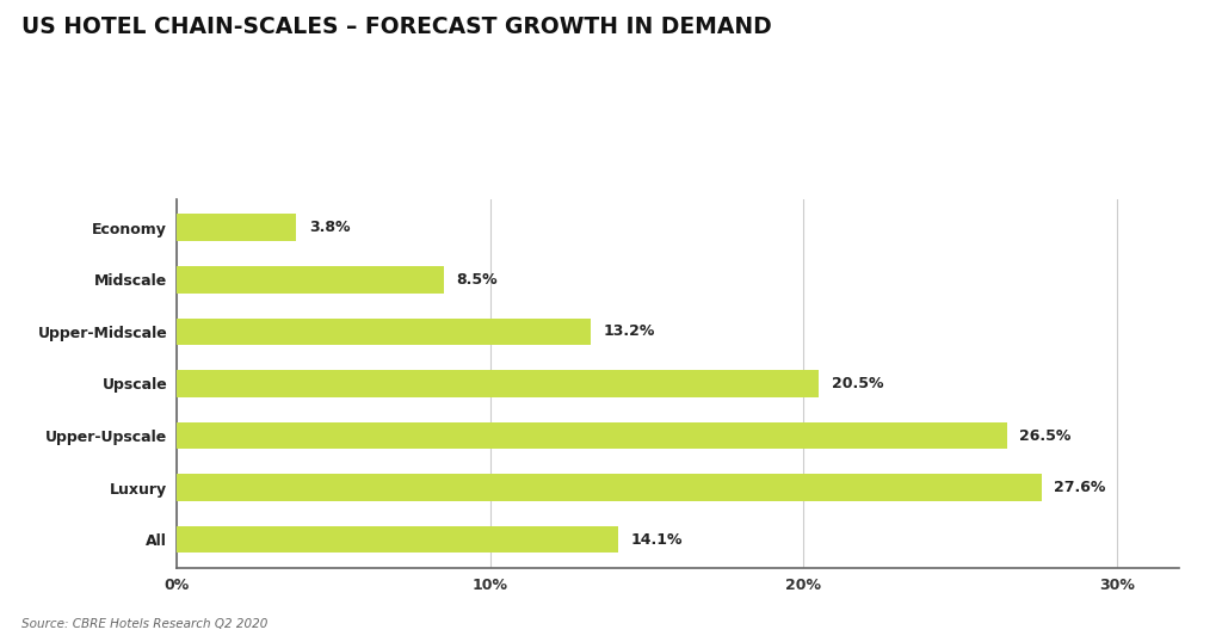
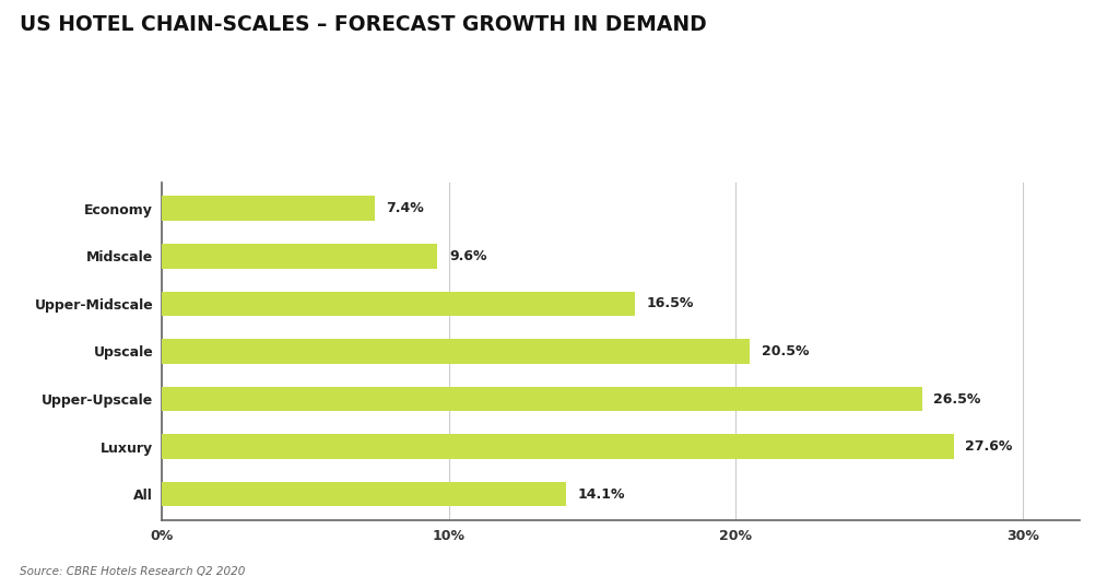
Economy: 3.8% -> 7.4%
Midscale: 8.5% -> 9.6%
Upper-Midscale: 13.2% -> 16.5%
